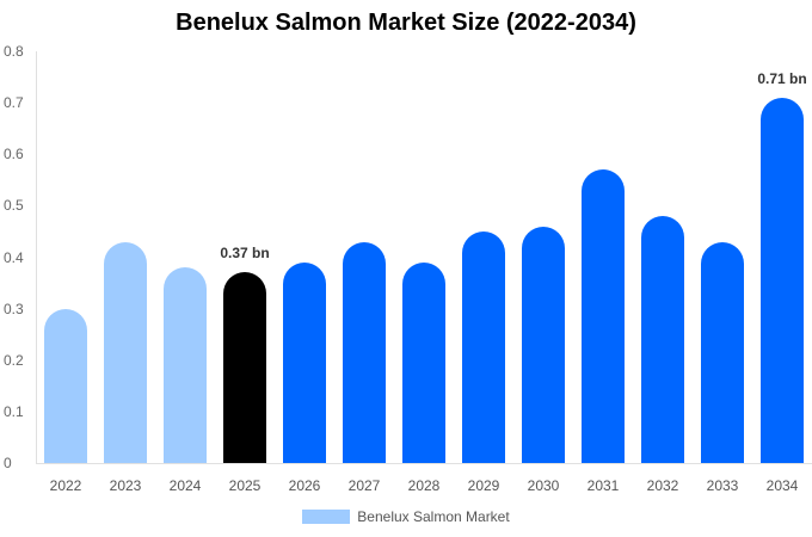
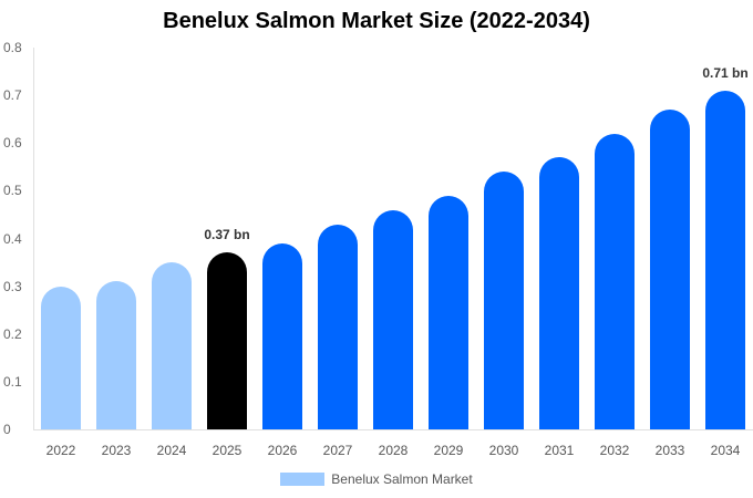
2023: 0.43 -> 0.31
2024: 0.38 -> 0.35
2028: 0.39 -> 0.46
2029: 0.45 -> 0.49
2030: 0.46 -> 0.54
2032: 0.48 -> 0.62
2033: 0.43 -> 0.67
